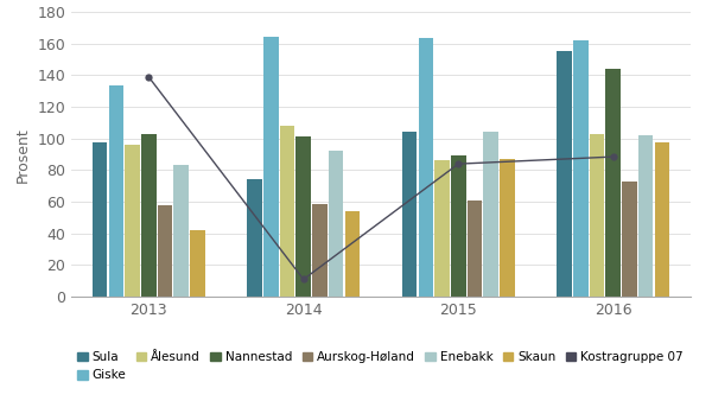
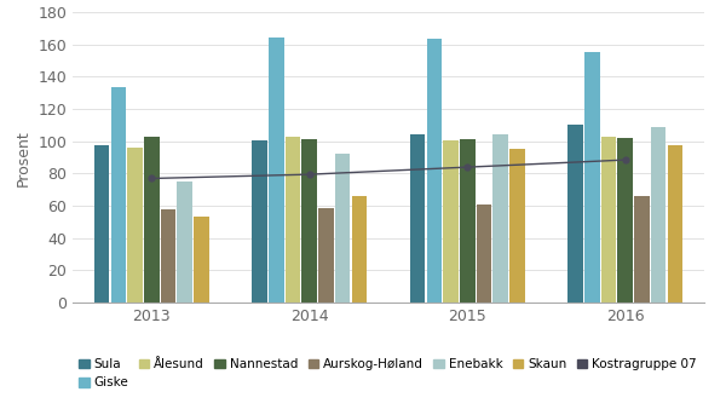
Kostragruppe 07/2013: 139 -> 77
Enebakk/2013: 83 -> 75
Skaun/2013: 42 -> 54
Sula/2014: 74 -> 101
Ålesund/2014: 108 -> 102
Kostragruppe 07/2014: 11 -> 80
Skaun/2014: 54 -> 66
Ålesund/2015: 86 -> 100
Nannestad/2015: 89 -> 102
Skaun/2015: 87 -> 96
Sula/2016: 155 -> 110
Giske/2016: 162 -> 155
Nannestad/2016: 144 -> 102
Aurskog-Høland/2016: 73 -> 66
Enebakk/2016: 102 -> 108
